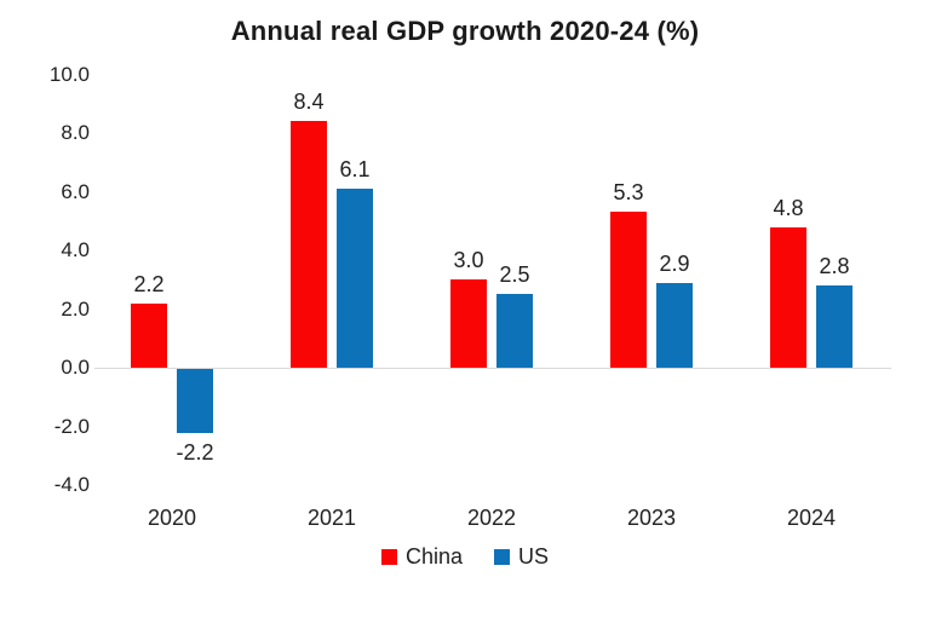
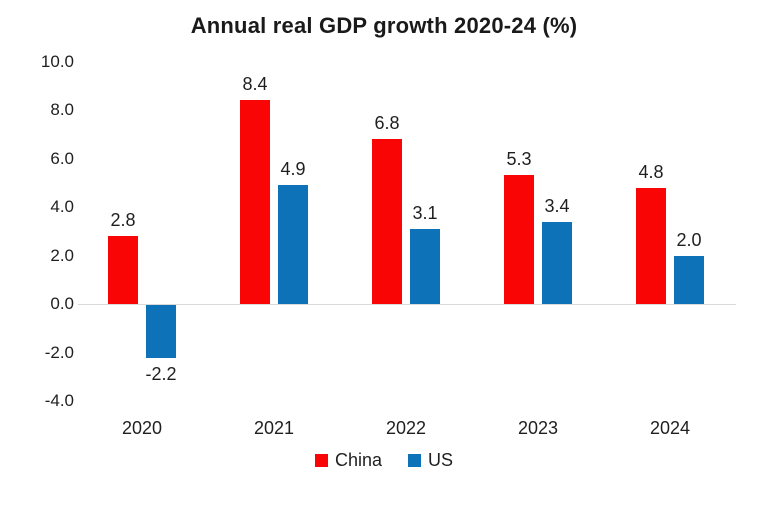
China/2020: 2.2 -> 2.8
US/2021: 6.1 -> 4.9
China/2022: 3.0 -> 6.8
US/2022: 2.5 -> 3.1
US/2023: 2.9 -> 3.4
US/2024: 2.8 -> 2.0
